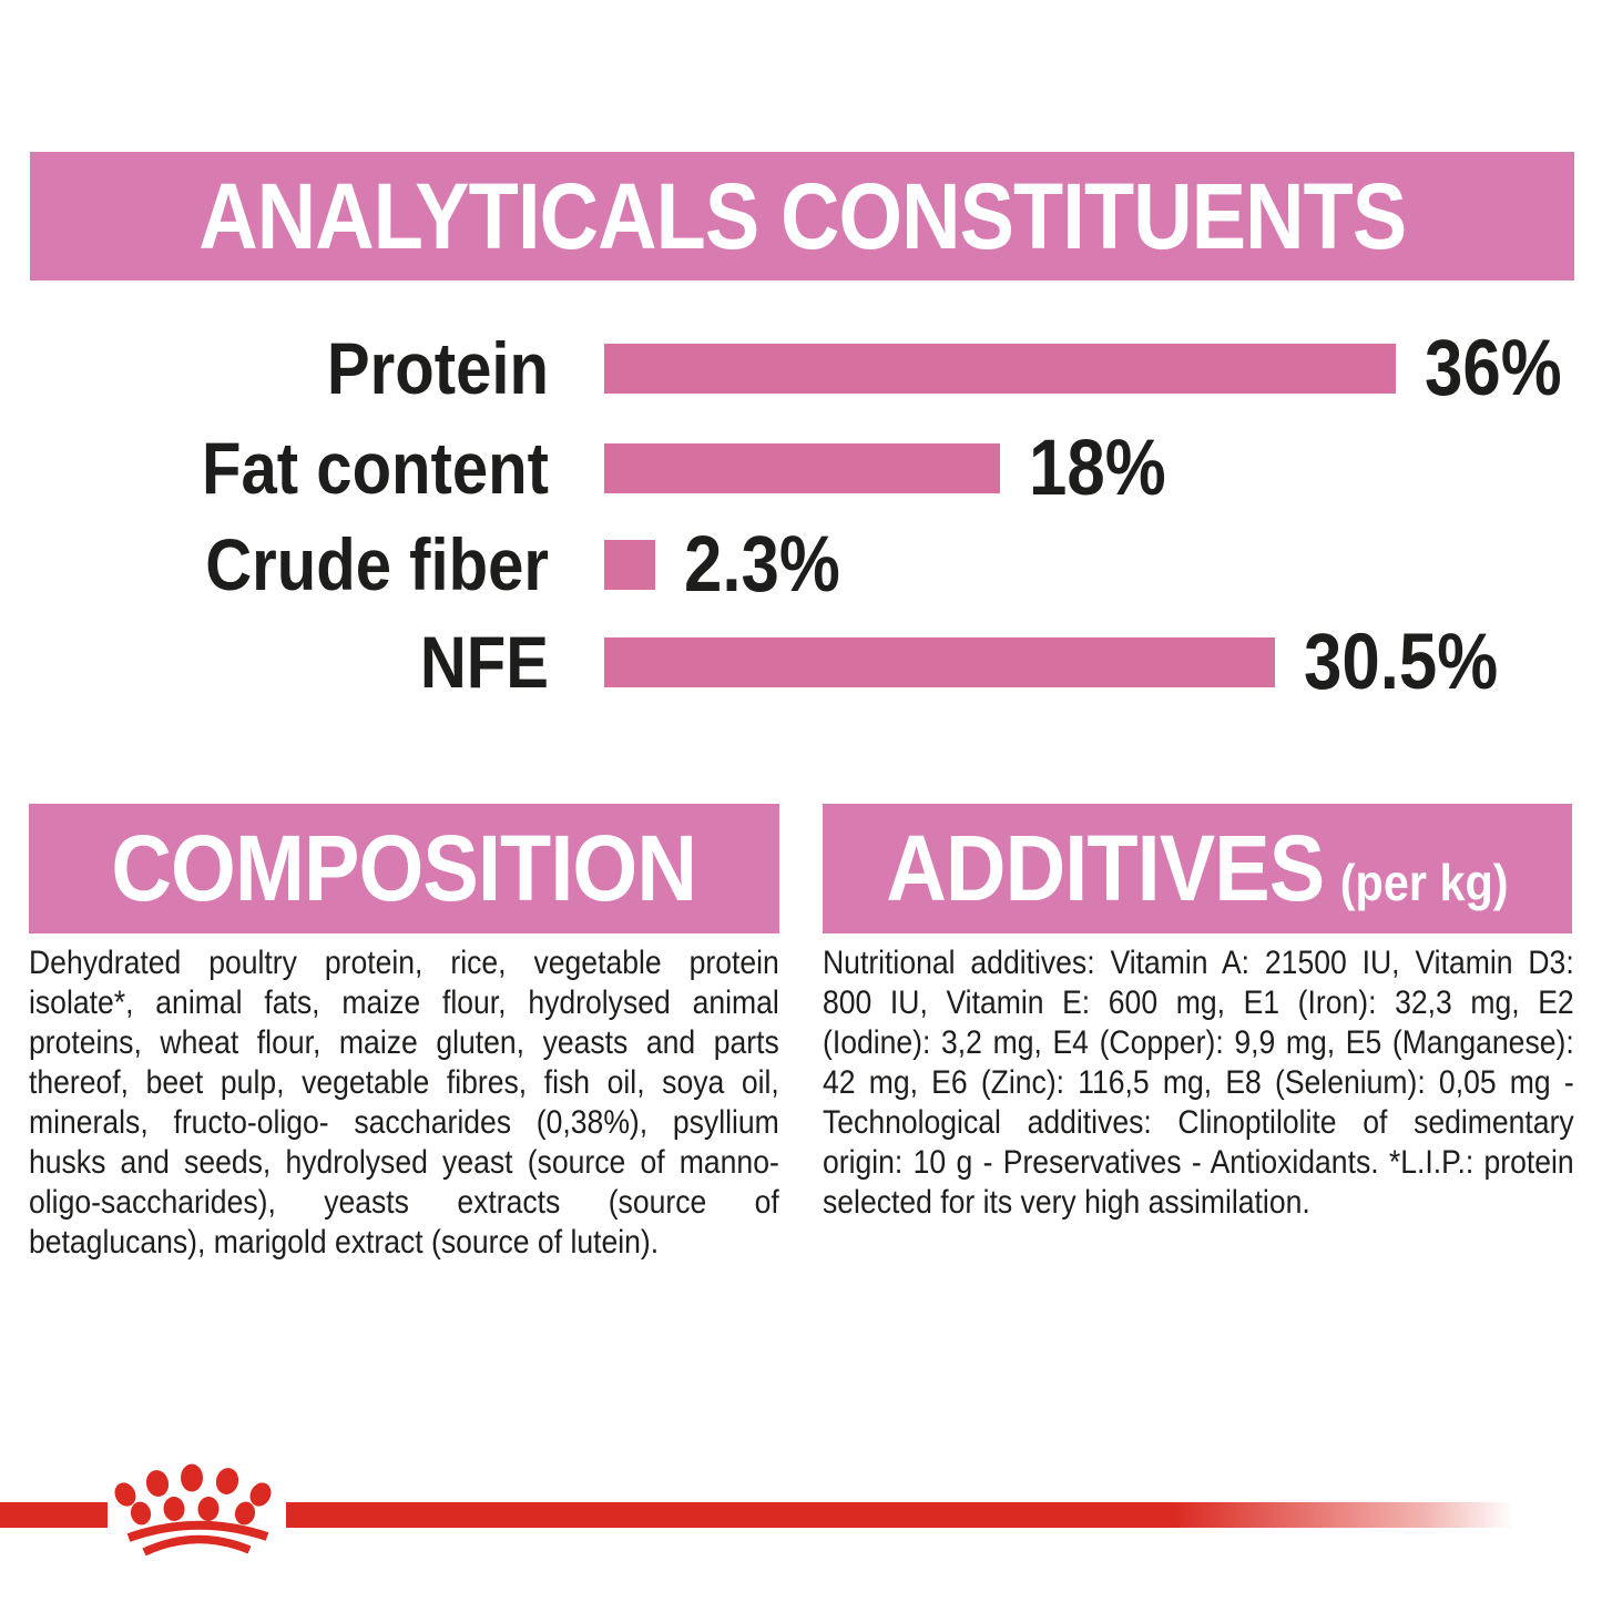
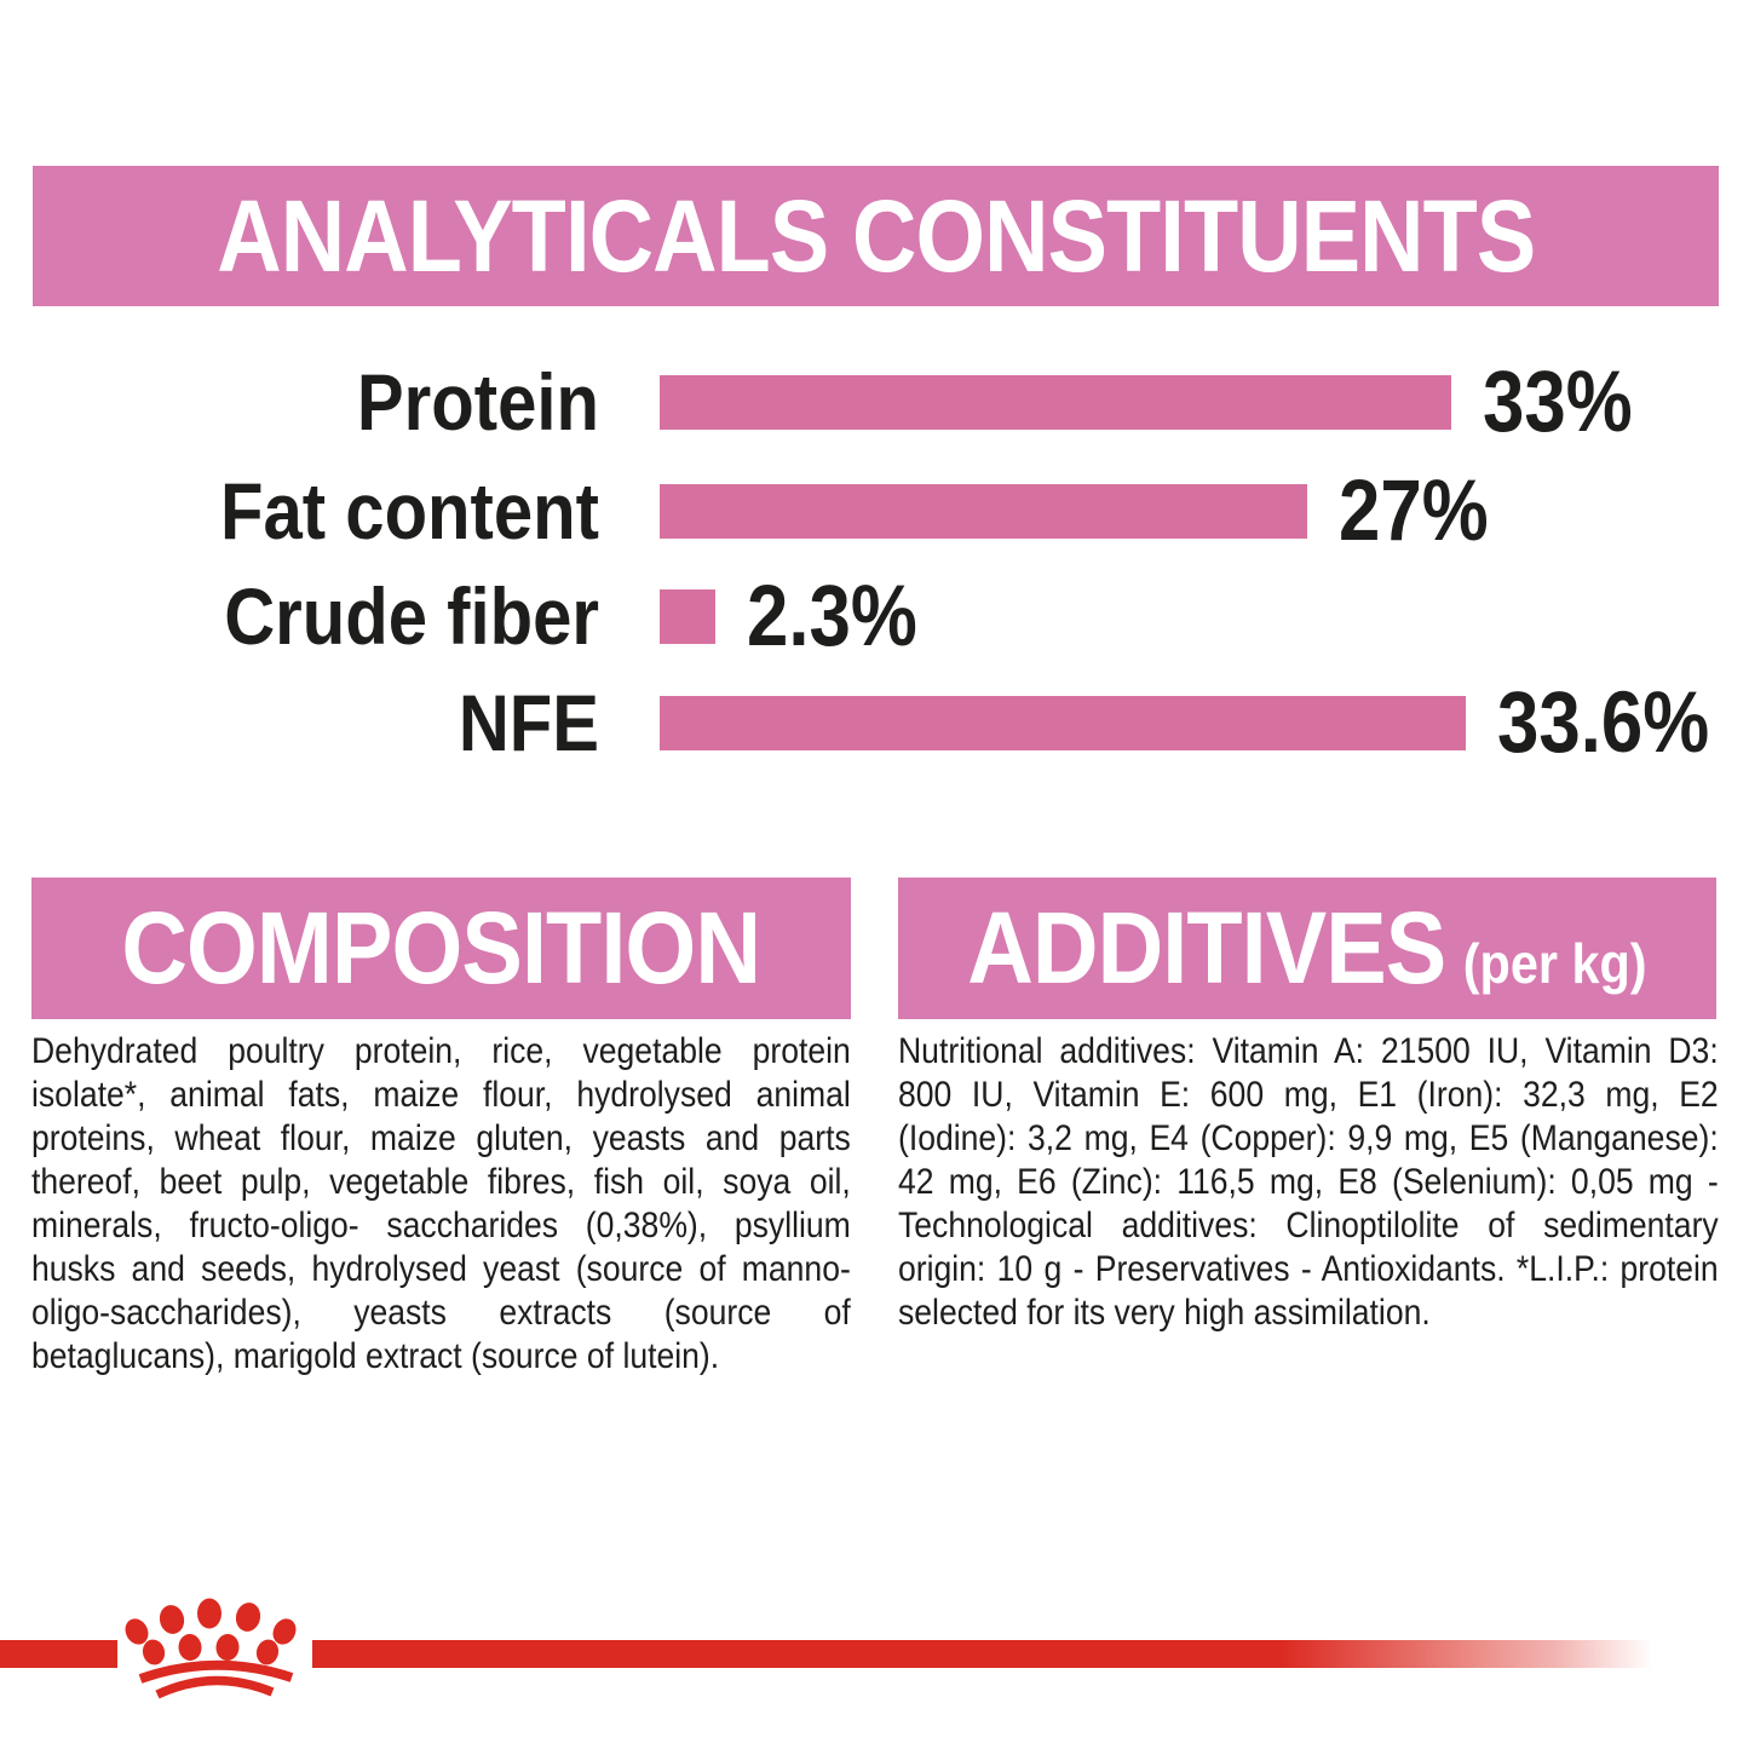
Protein: 36% -> 33%
Fat content: 18% -> 27%
NFE: 30.5% -> 33.6%
